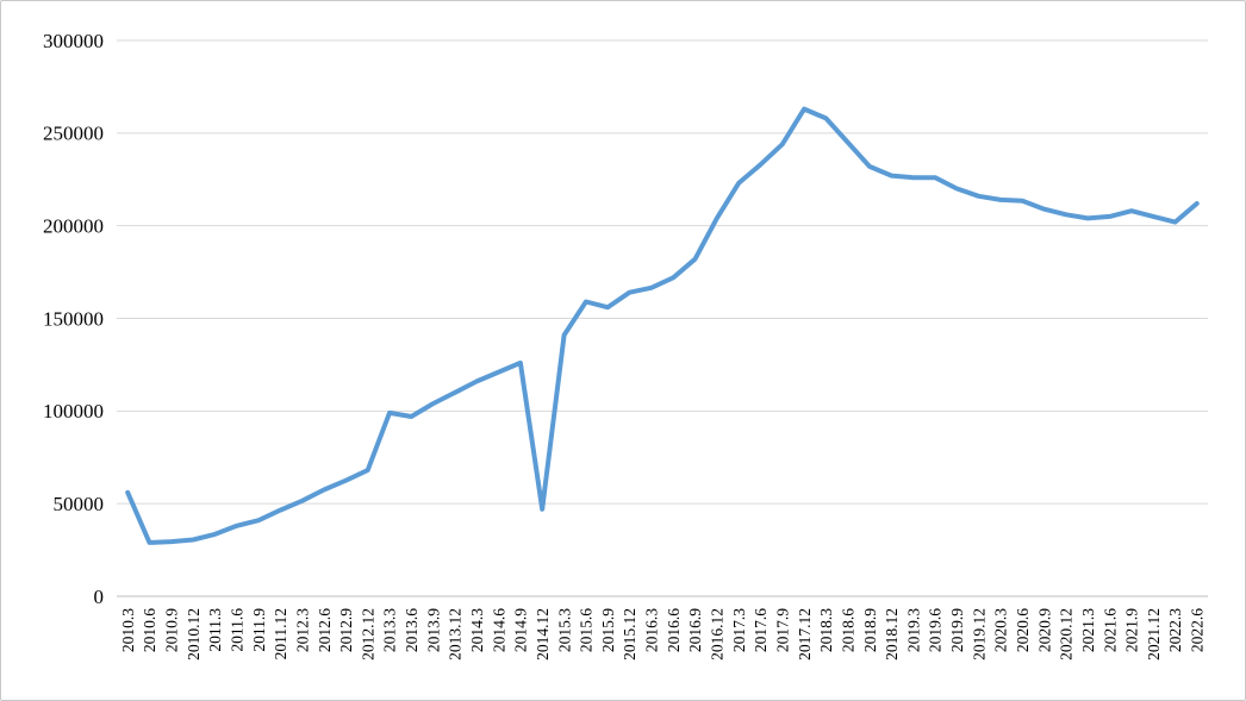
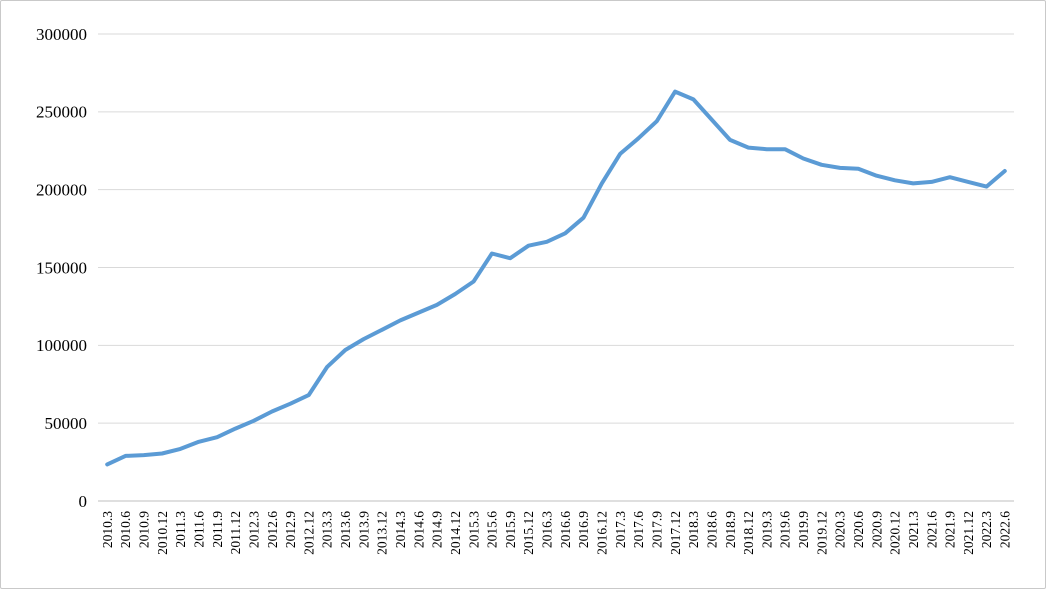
2010.3: 56000 -> 24000
2013.3: 99000 -> 86000
2014.12: 47000 -> 133000
